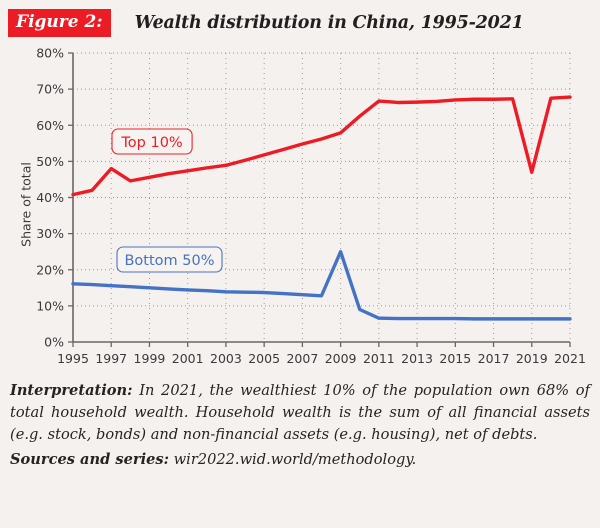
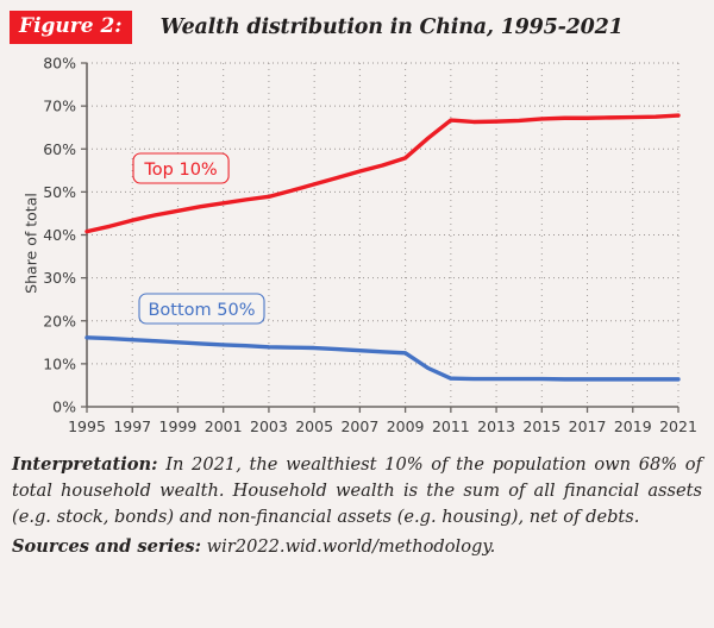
Top 10%/1997: 48% -> 43%
Bottom 50%/2009: 25% -> 12%
Top 10%/2019: 47% -> 67%
